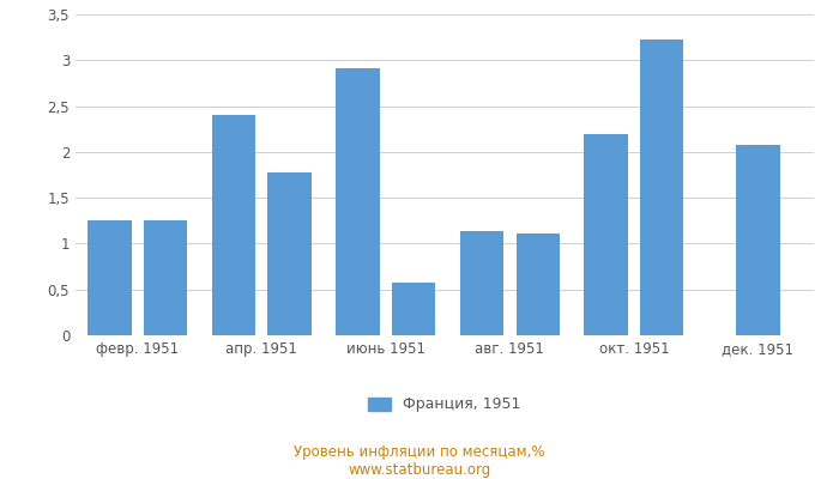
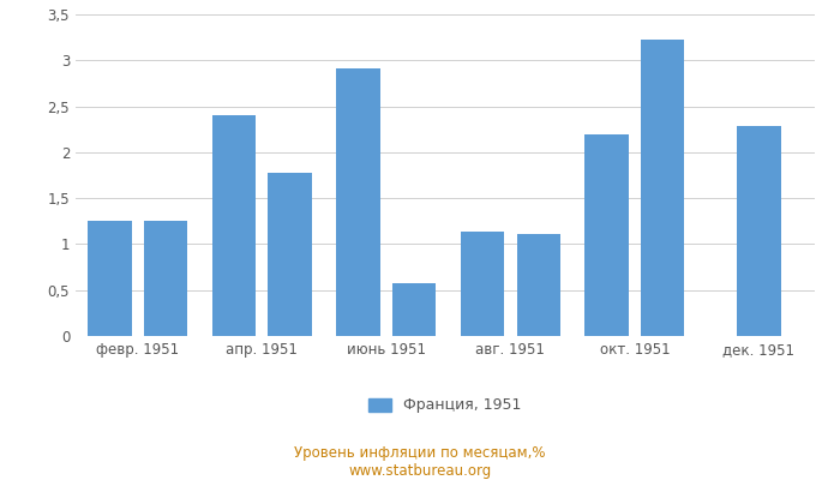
дек. 1951: 2,07 -> 2,28
